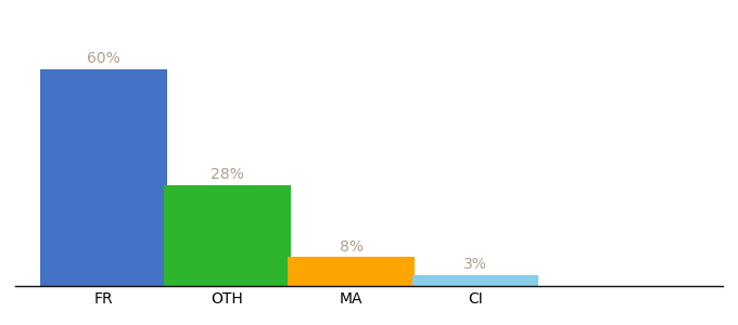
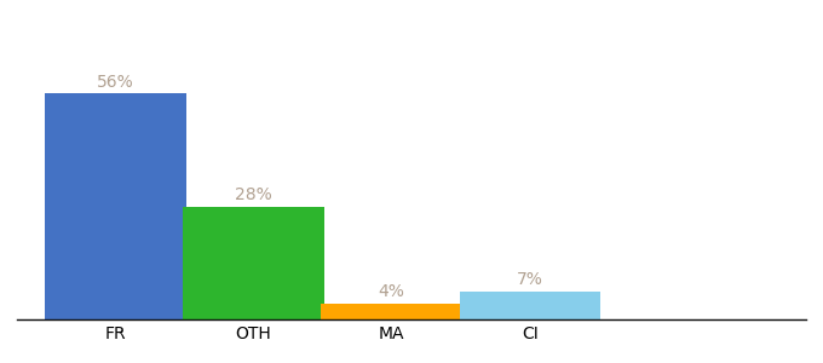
FR: 60% -> 56%
MA: 8% -> 4%
CI: 3% -> 7%
